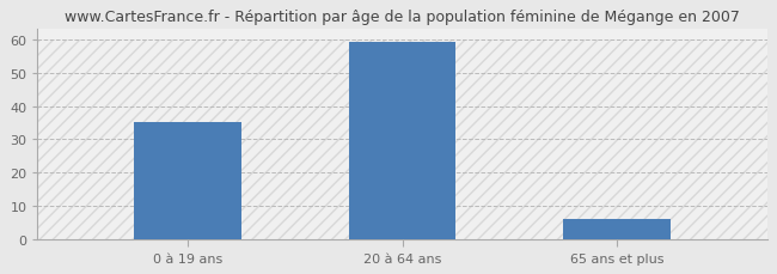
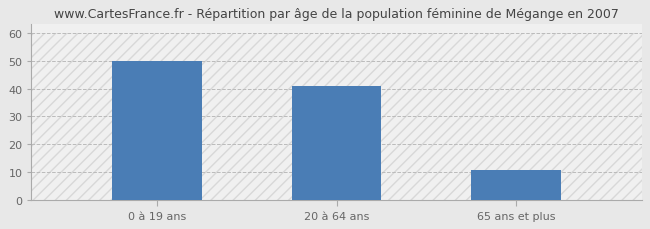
0 à 19 ans: 35 -> 50
20 à 64 ans: 59 -> 41
65 ans et plus: 6 -> 11
